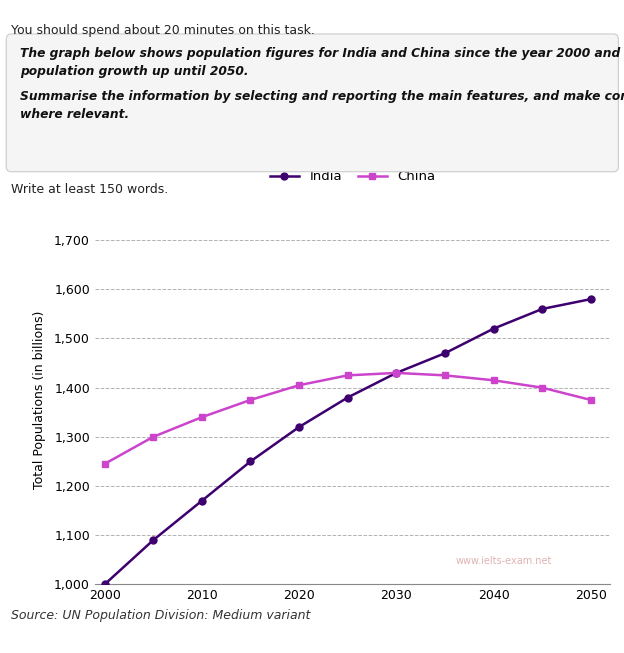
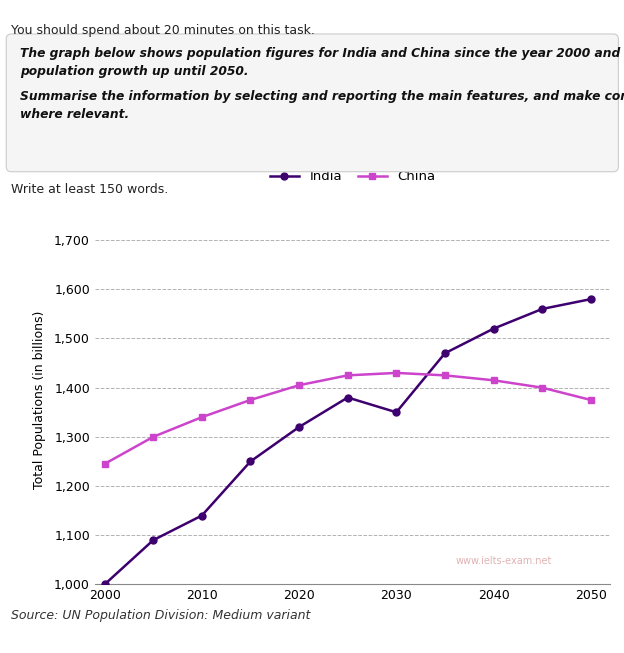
India/2010: 1,17 -> 1,14
India/2030: 1,43 -> 1,35
